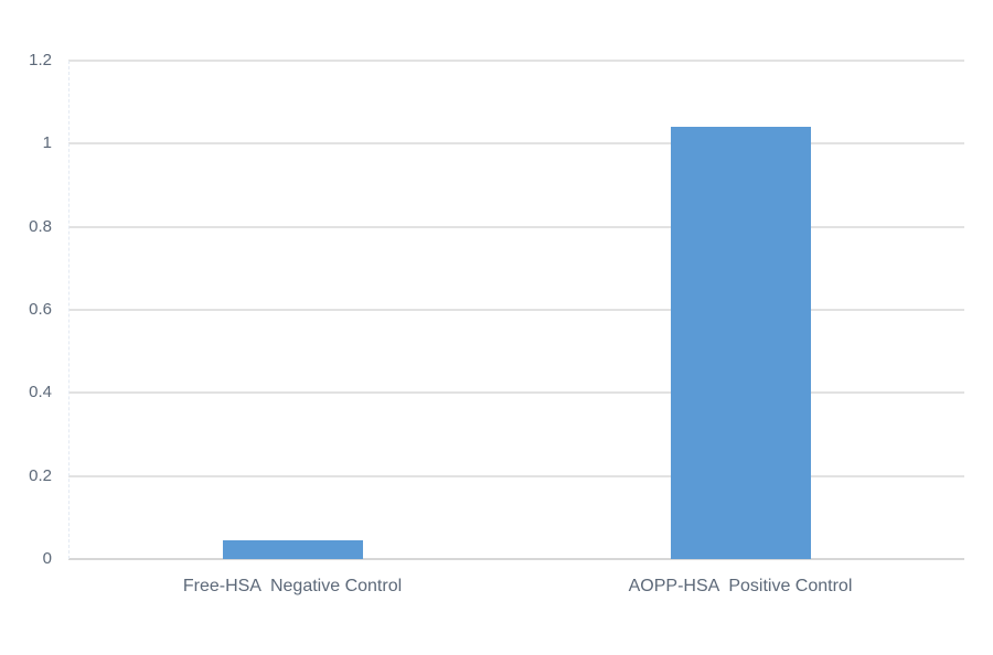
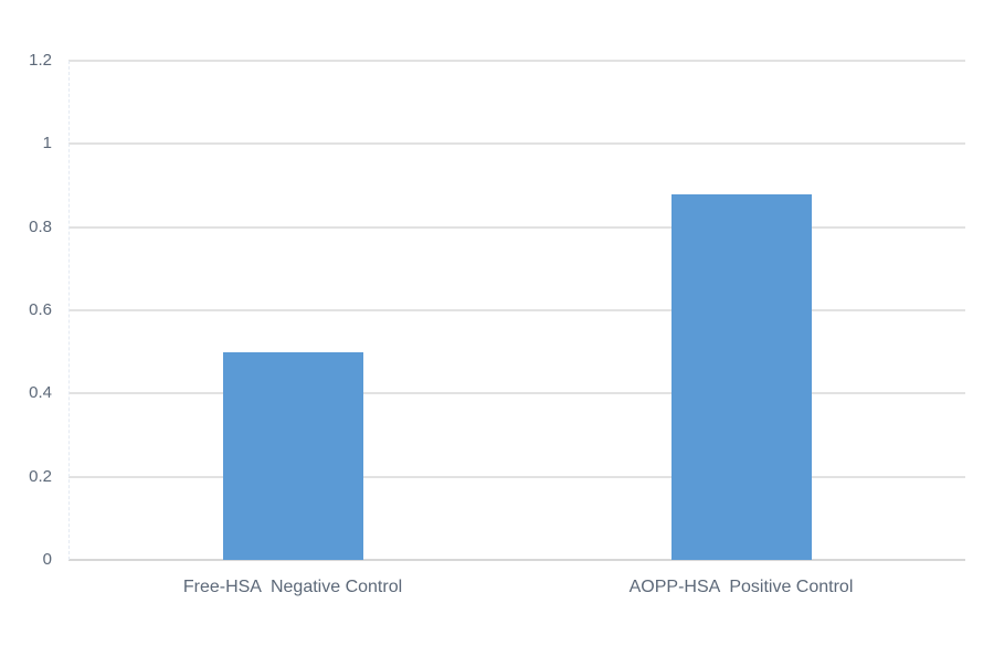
Free-HSA Negative Control: 0.04 -> 0.50
AOPP-HSA Positive Control: 1.04 -> 0.88
